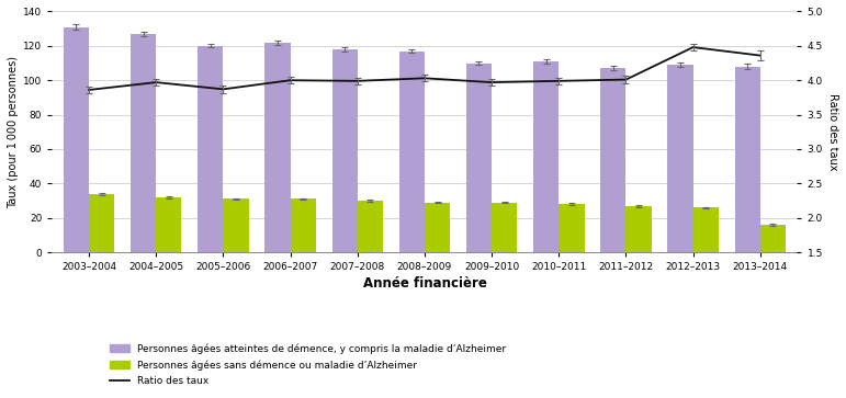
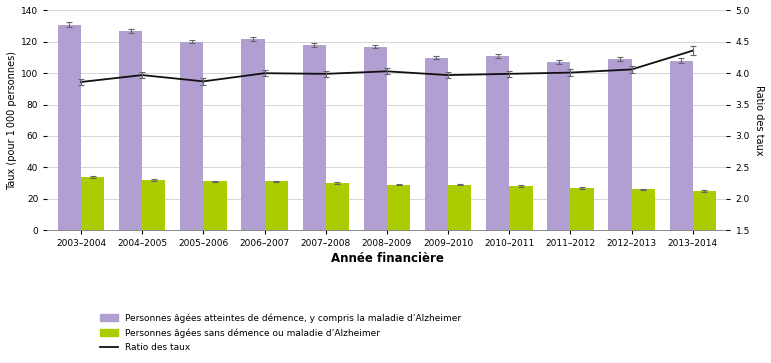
Ratio des taux/2012–2013: 4.48 -> 4.06
Personnes âgées sans démence ou maladie d’Alzheimer/2013–2014: 16 -> 25
